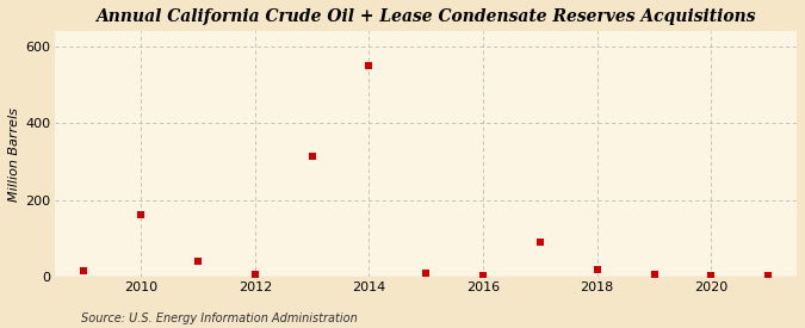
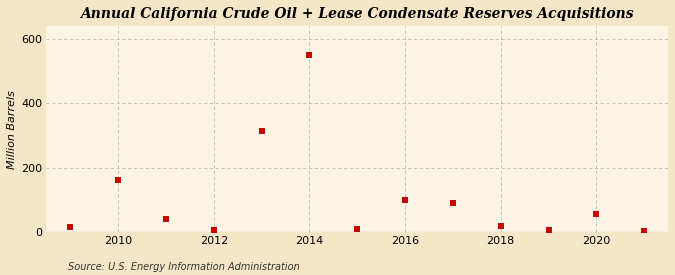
2016: 2 -> 100
2020: 2 -> 55
